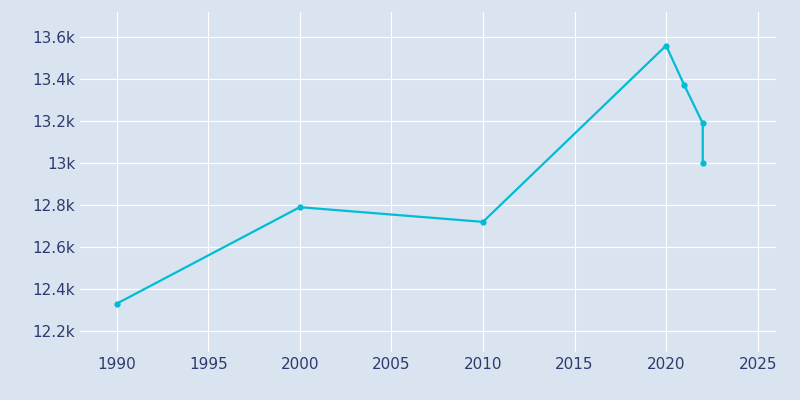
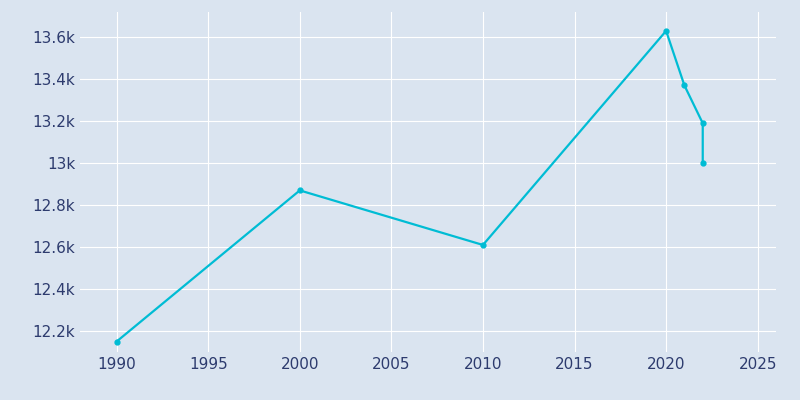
1990: 12.33k -> 12.15k
2000: 12.79k -> 12.87k
2010: 12.72k -> 12.61k
2020: 13.56k -> 13.63k
